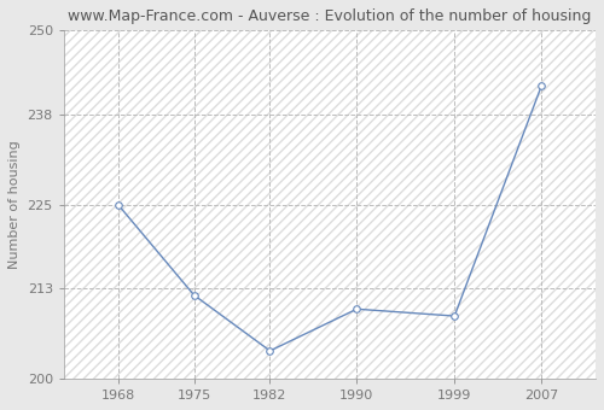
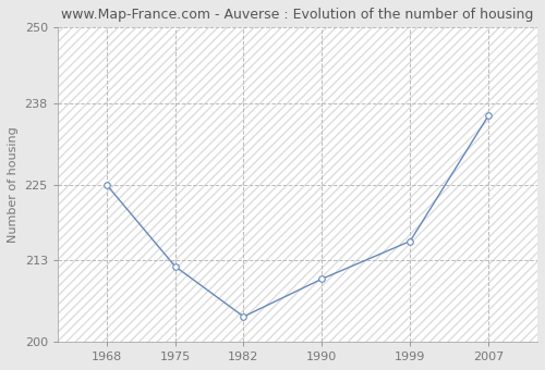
1999: 209 -> 216
2007: 242 -> 236
